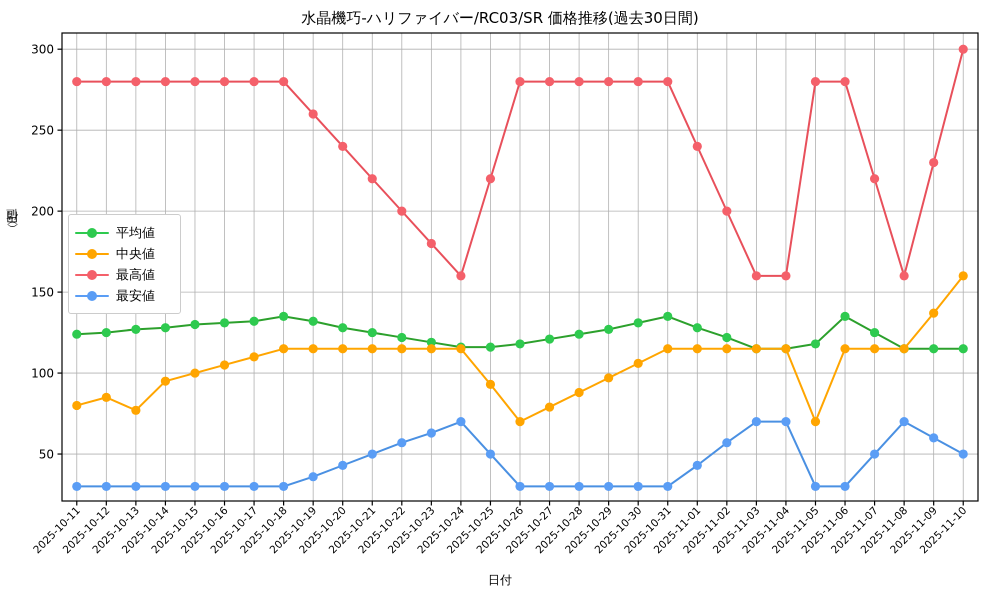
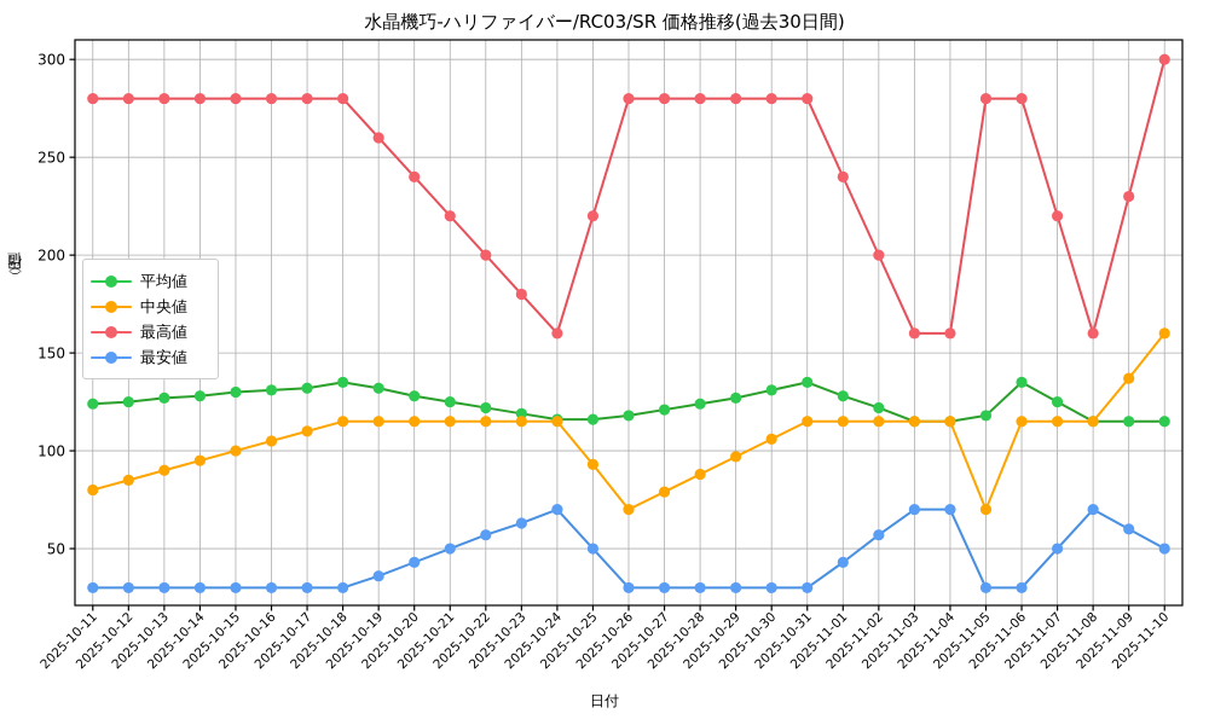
中央値/2025-10-13: 77 -> 90
